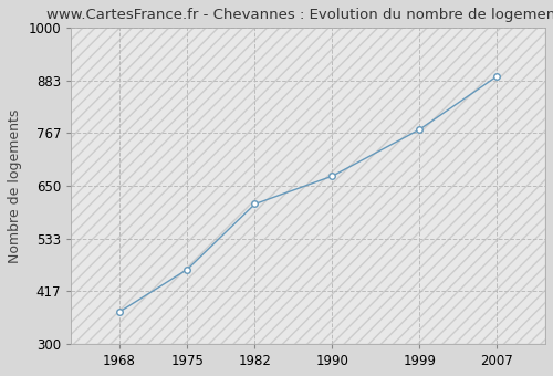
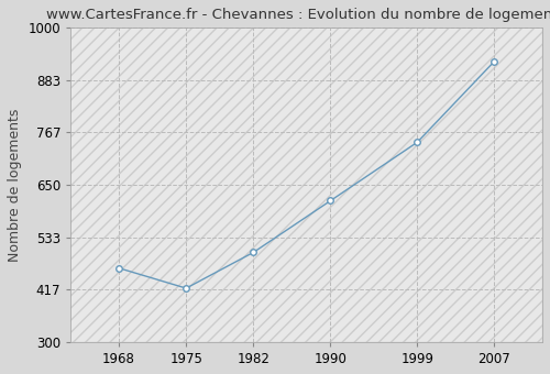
1968: 371 -> 465
1975: 465 -> 420
1982: 610 -> 500
1990: 672 -> 615
1999: 775 -> 745
2007: 893 -> 925
